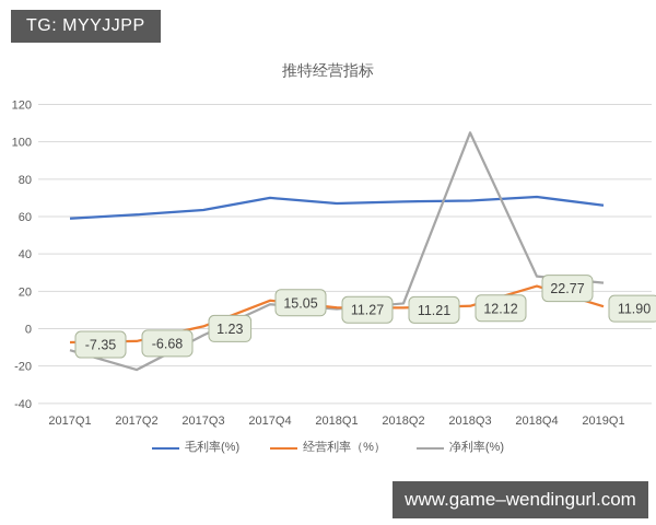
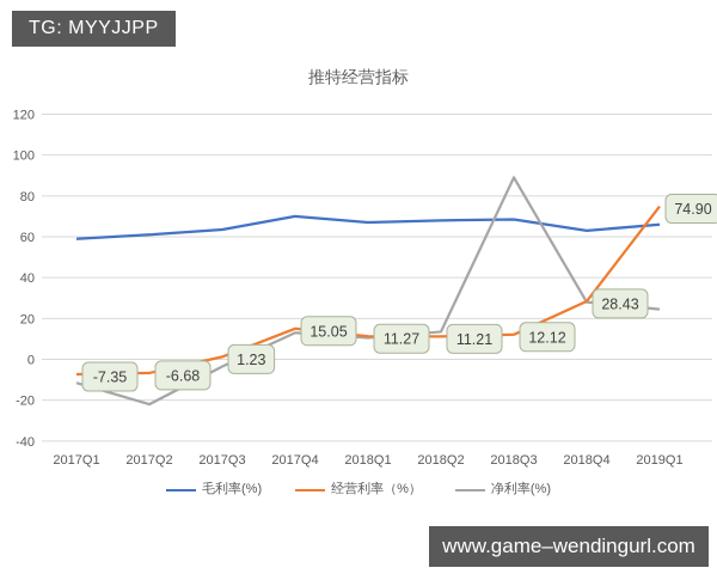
净利率(%)/2018Q3: 105 -> 89
毛利率(%)/2018Q4: 70 -> 63
经营利率（%）/2018Q4: 22.77 -> 28.43
经营利率（%）/2019Q1: 11.90 -> 74.90
